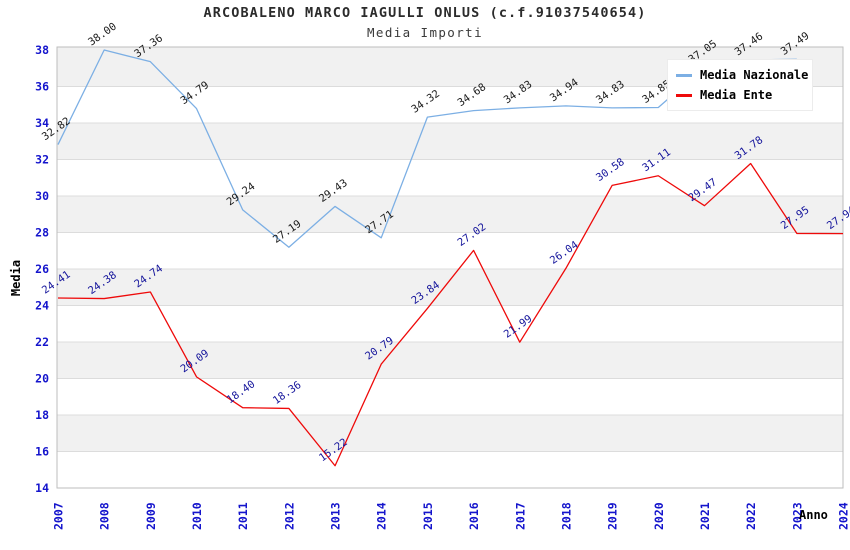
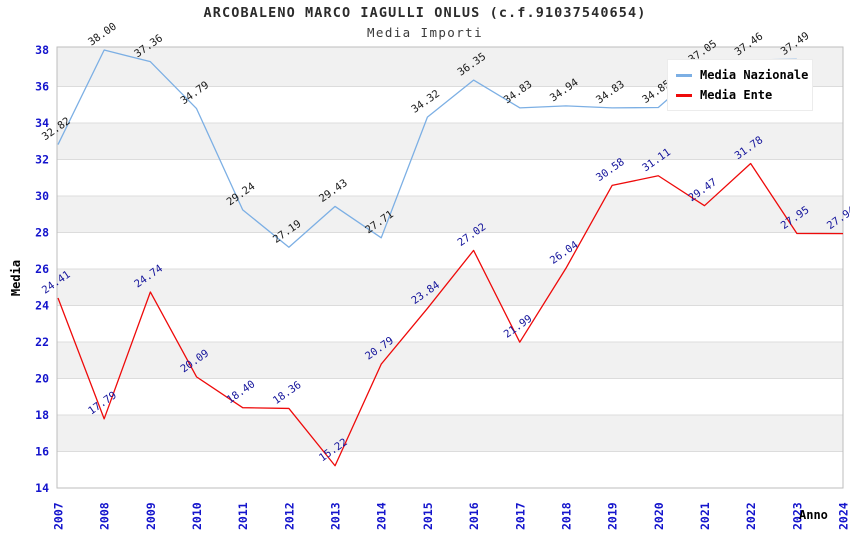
Media Ente/2008: 24.38 -> 17.79
Media Nazionale/2016: 34.68 -> 36.35
